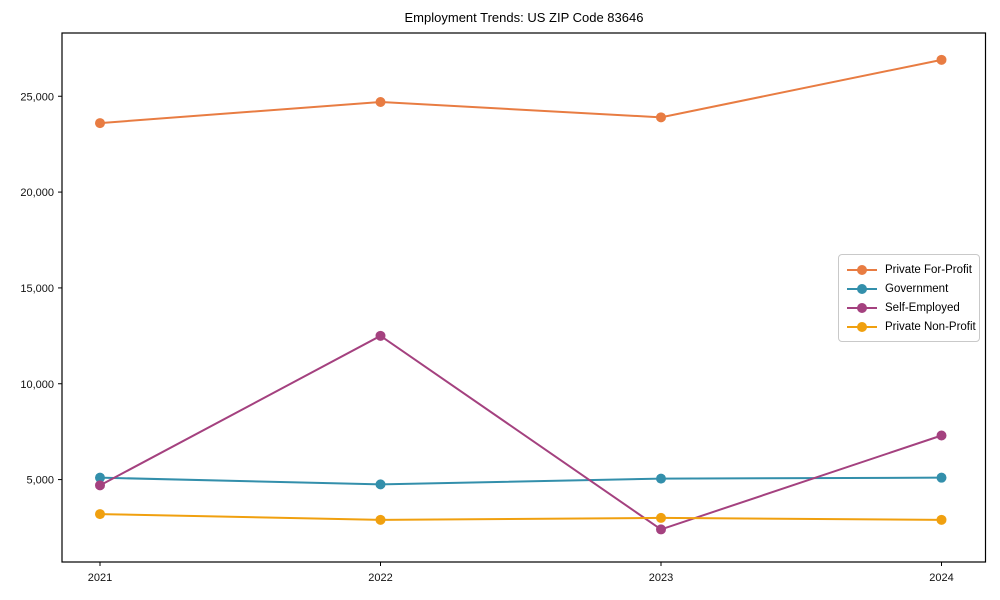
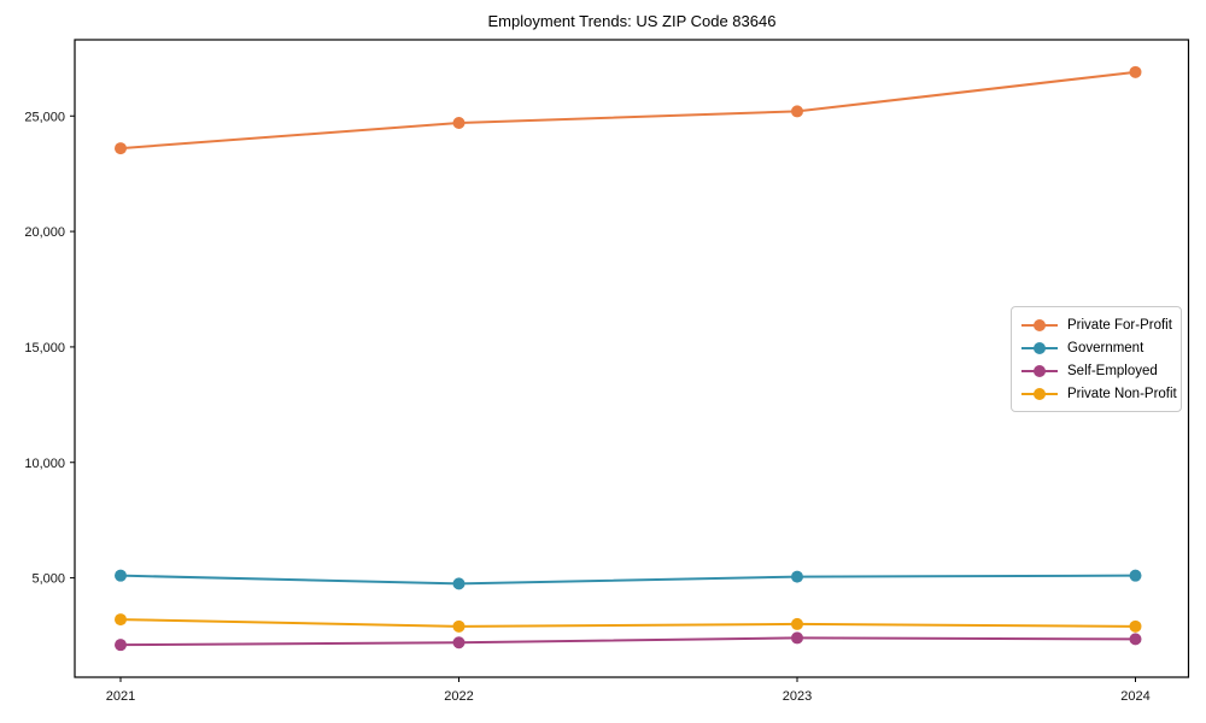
Self-Employed/2021: 4700 -> 2100
Self-Employed/2022: 12500 -> 2200
Private For-Profit/2023: 23900 -> 25200
Self-Employed/2024: 7300 -> 2400
